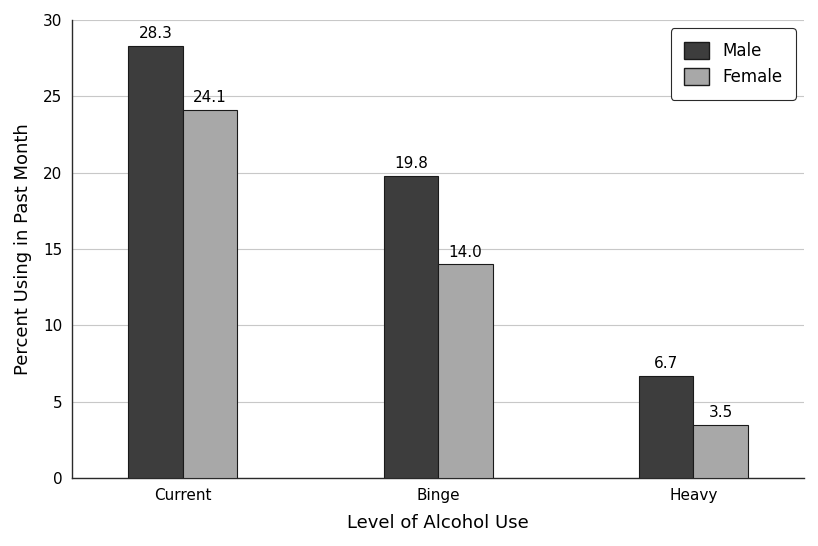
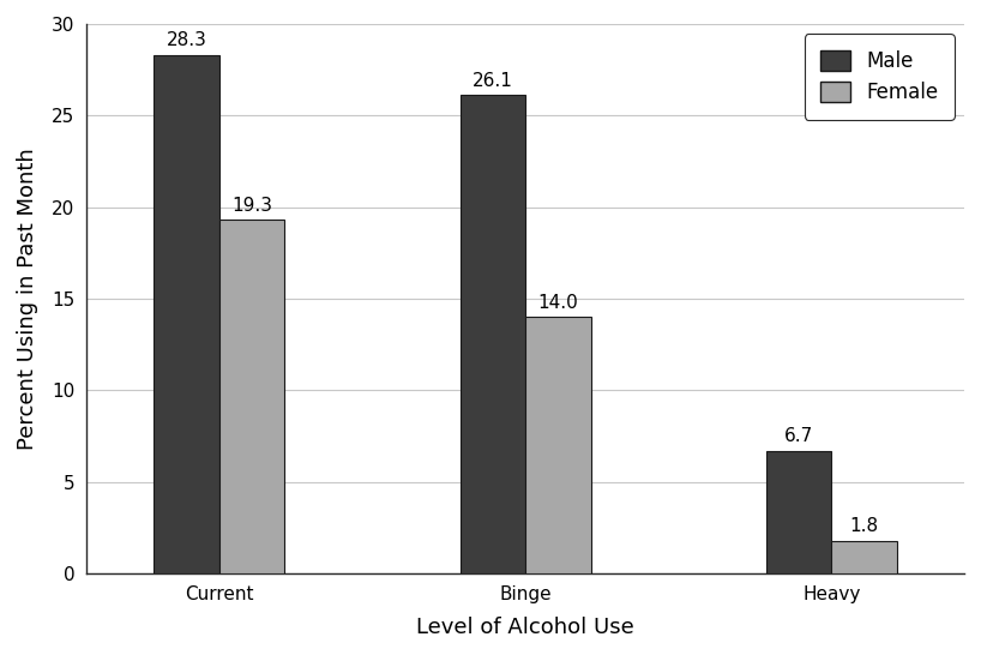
Female/Current: 24.1 -> 19.3
Male/Binge: 19.8 -> 26.1
Female/Heavy: 3.5 -> 1.8
